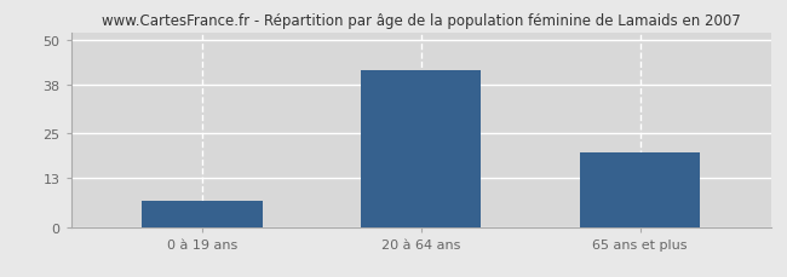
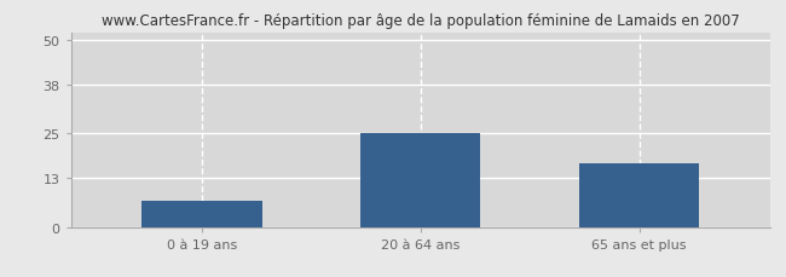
20 à 64 ans: 42 -> 25
65 ans et plus: 20 -> 17
